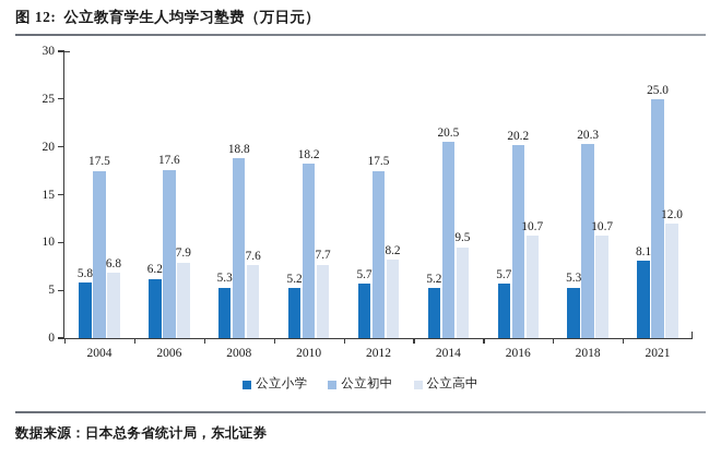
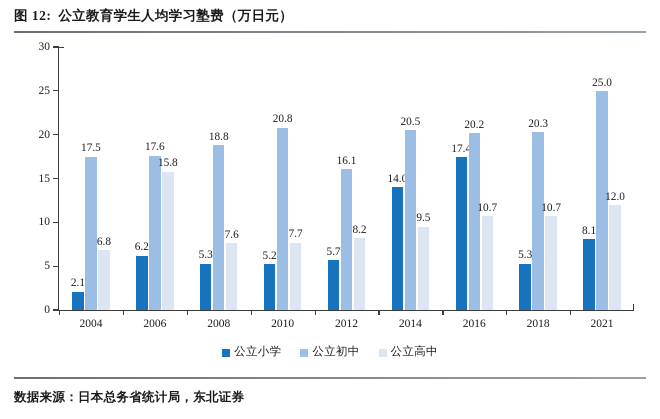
公立小学/2004: 5.8 -> 2.1
公立高中/2006: 7.9 -> 15.8
公立初中/2010: 18.2 -> 20.8
公立初中/2012: 17.5 -> 16.1
公立小学/2014: 5.2 -> 14.0
公立小学/2016: 5.7 -> 17.4
